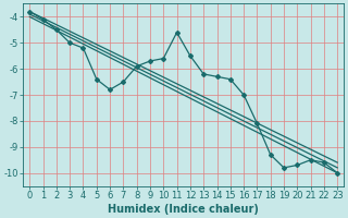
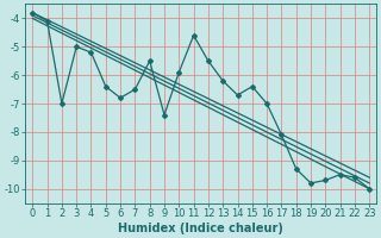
2: -4.5 -> -7.0
8: -5.9 -> -5.5
9: -5.7 -> -7.4
10: -5.6 -> -5.9
14: -6.3 -> -6.7
